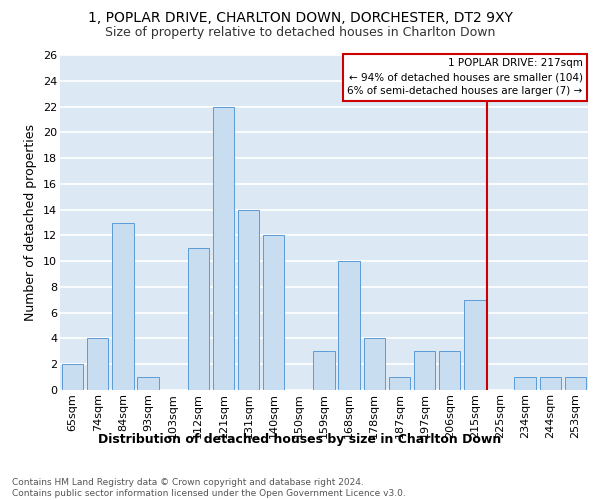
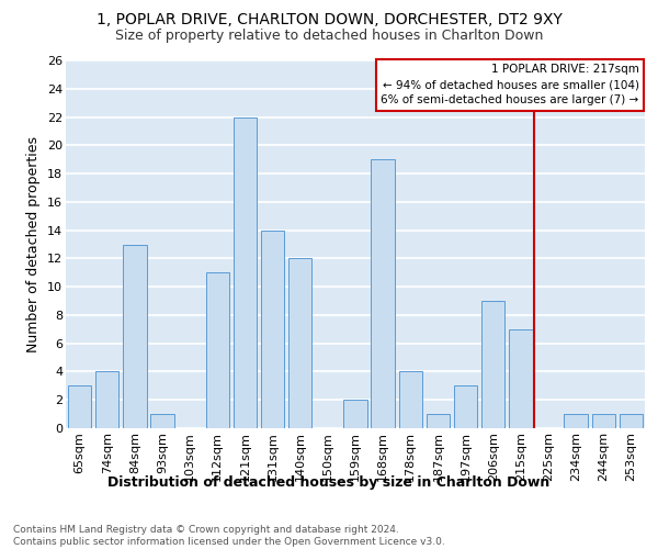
65sqm: 2 -> 3
159sqm: 3 -> 2
168sqm: 10 -> 19
206sqm: 3 -> 9
